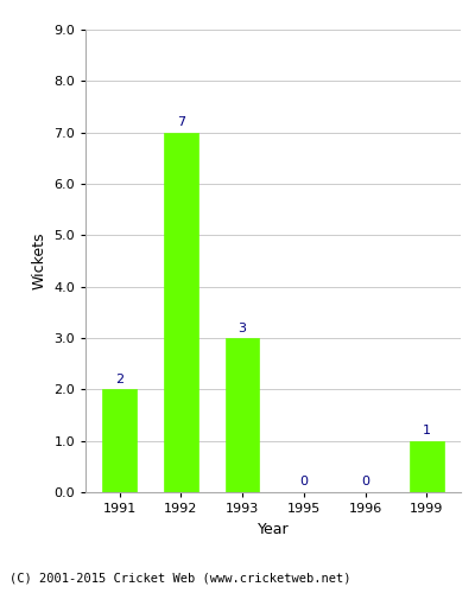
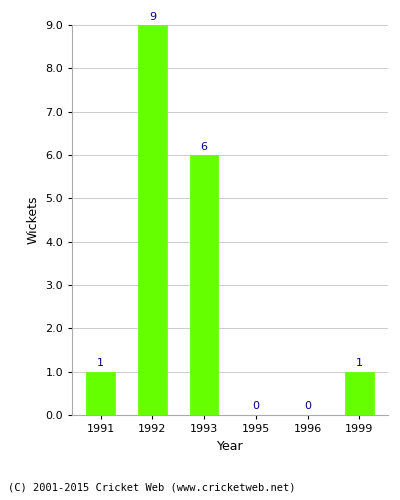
1991: 2 -> 1
1992: 7 -> 9
1993: 3 -> 6
